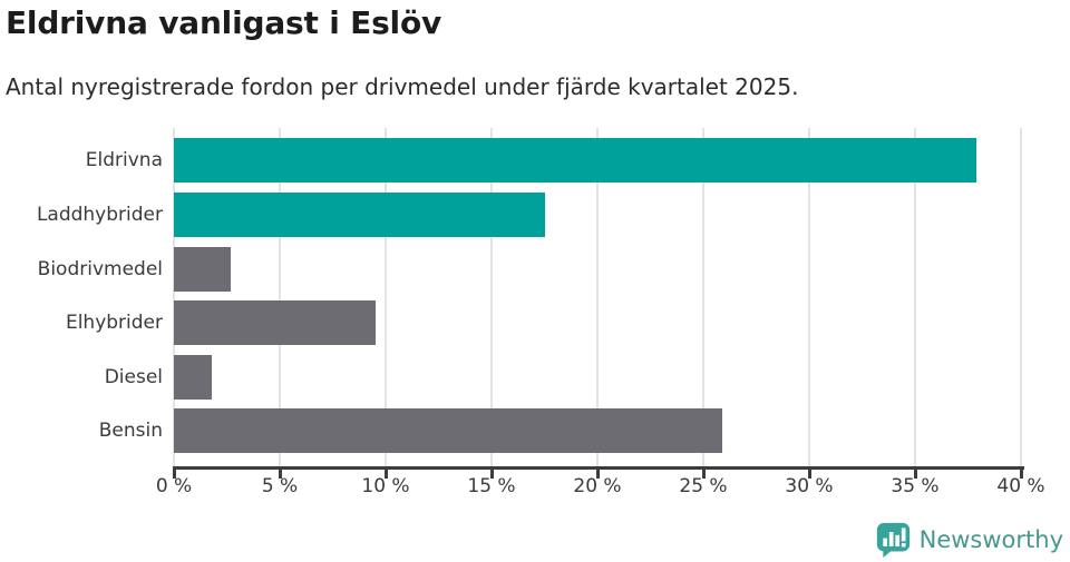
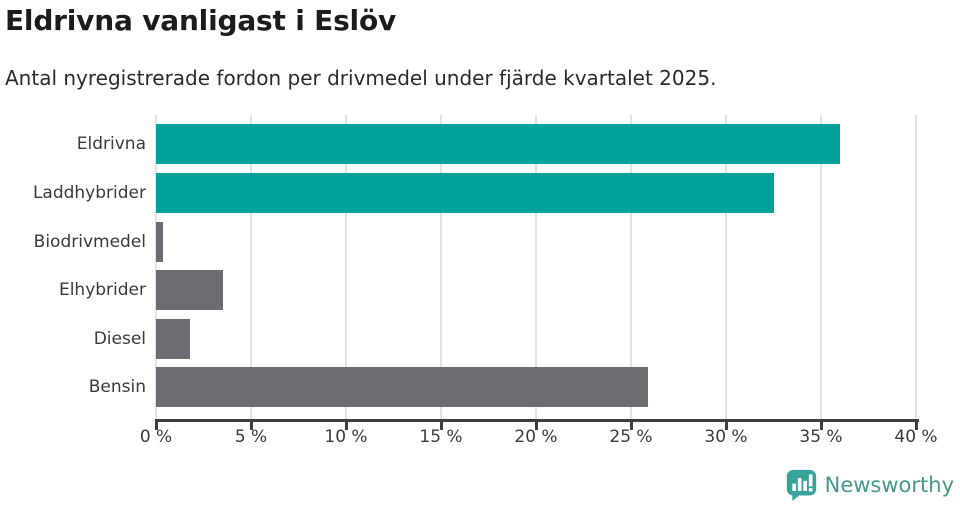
Eldrivna: 37.9% -> 36.0%
Laddhybrider: 17.5% -> 32.5%
Biodrivmedel: 2.7% -> 0.3%
Elhybrider: 9.5% -> 3.5%
